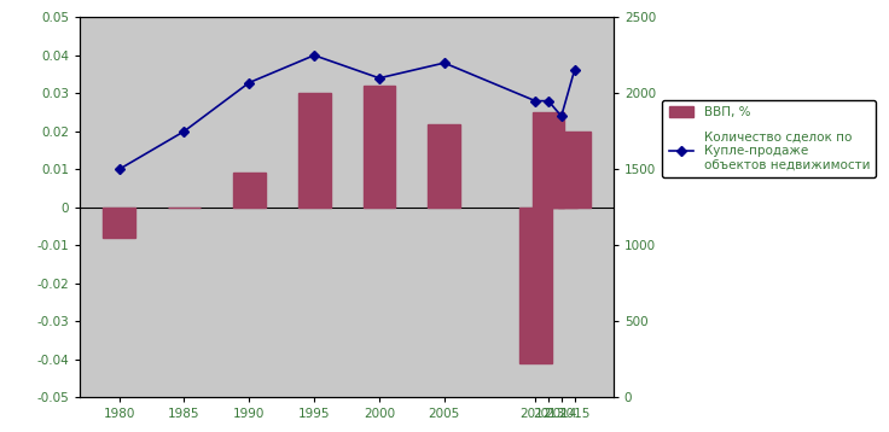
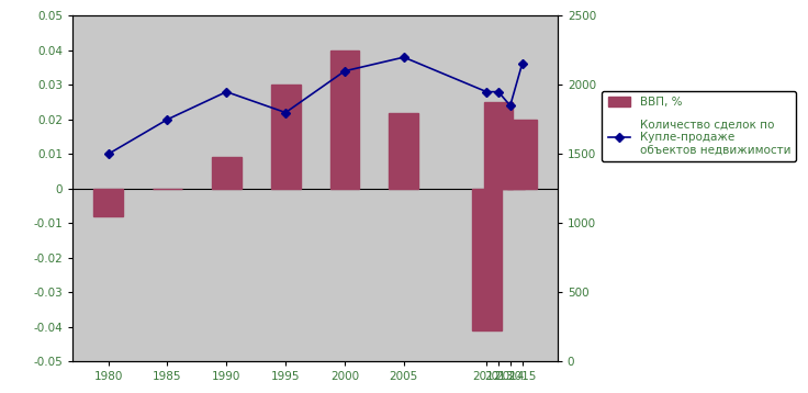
Количество сделок по Купле-продаже объектов недвижимости/1990: 2070 -> 1950
Количество сделок по Купле-продаже объектов недвижимости/1995: 2250 -> 1800
ВВП, %/2000: 0.032 -> 0.040
